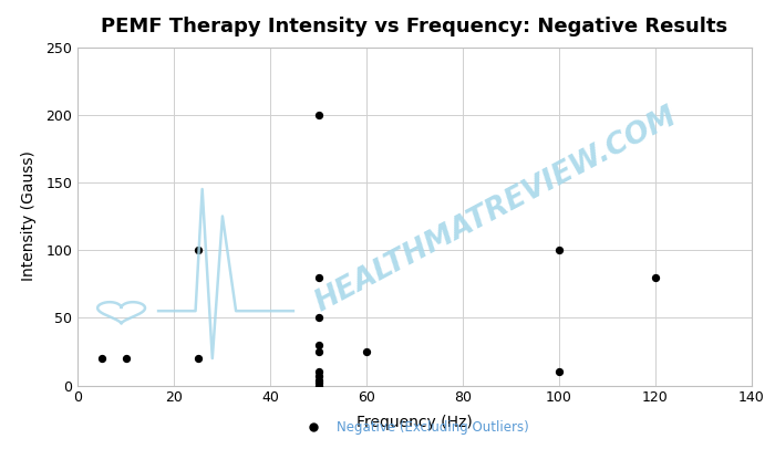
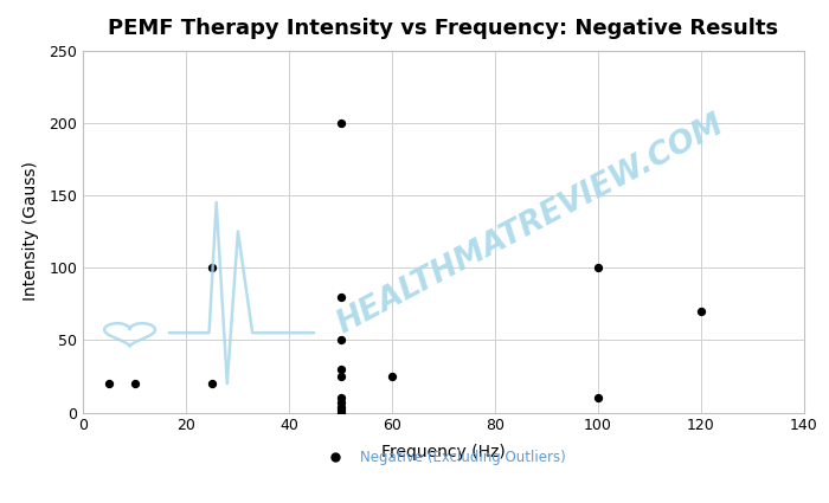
120: 80 -> 70
